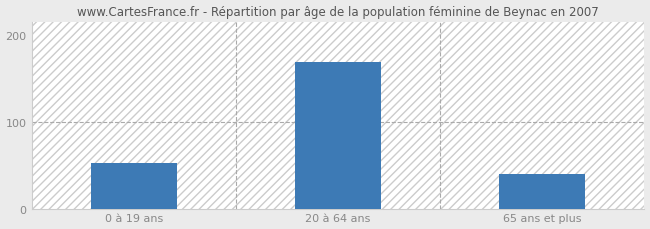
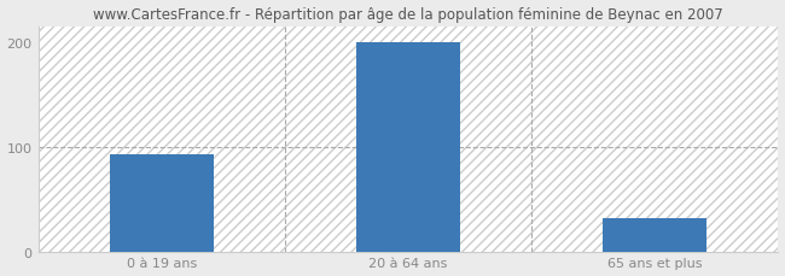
0 à 19 ans: 52 -> 93
20 à 64 ans: 168 -> 199
65 ans et plus: 40 -> 32
